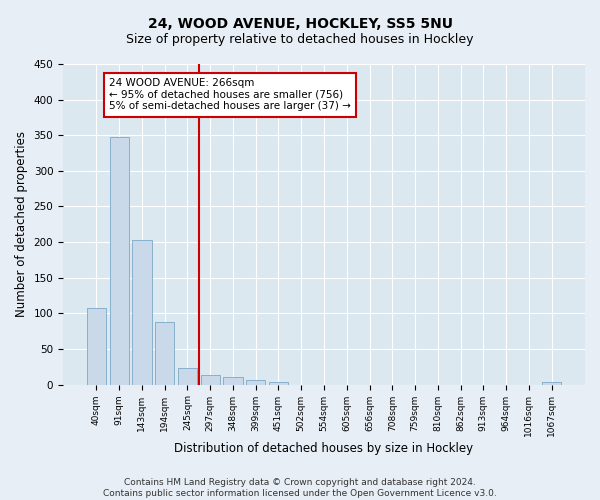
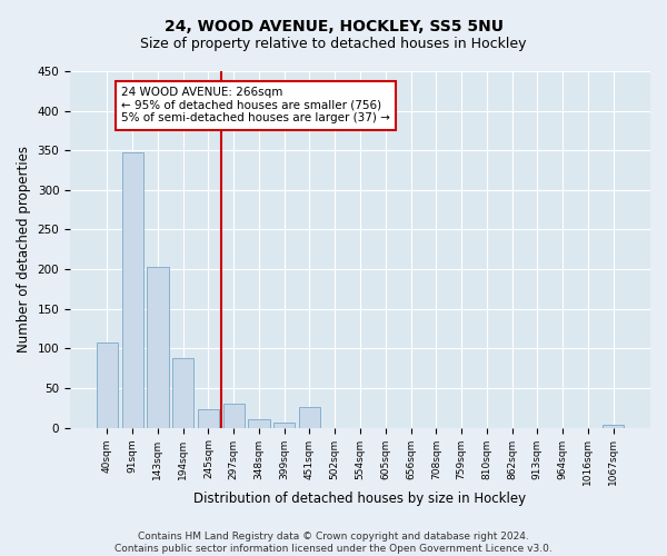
297sqm: 14 -> 30
451sqm: 4 -> 26
